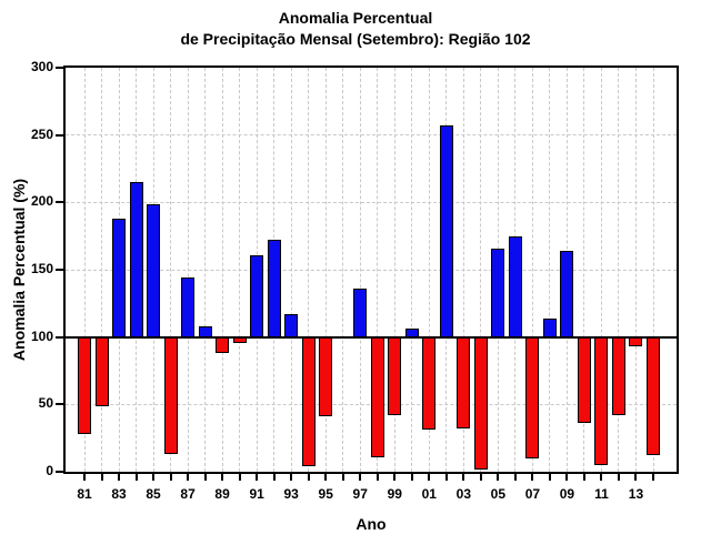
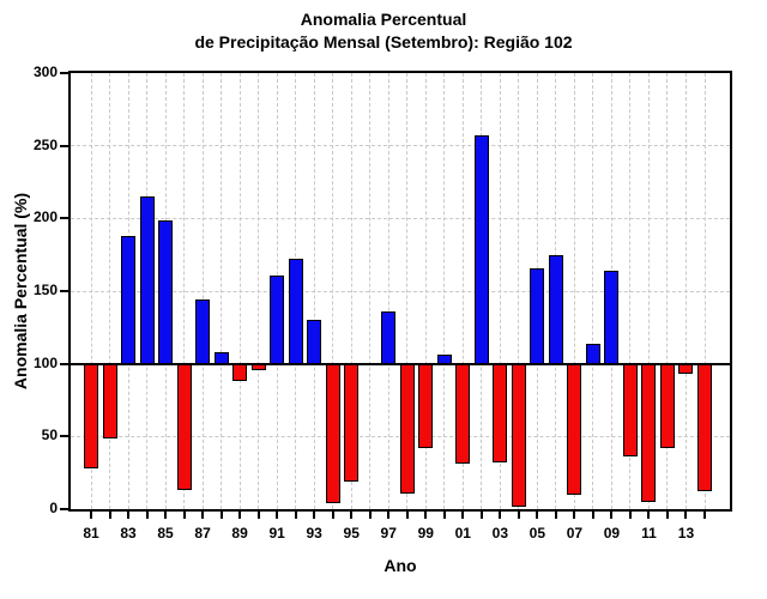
93: 117 -> 130
95: 41 -> 19
